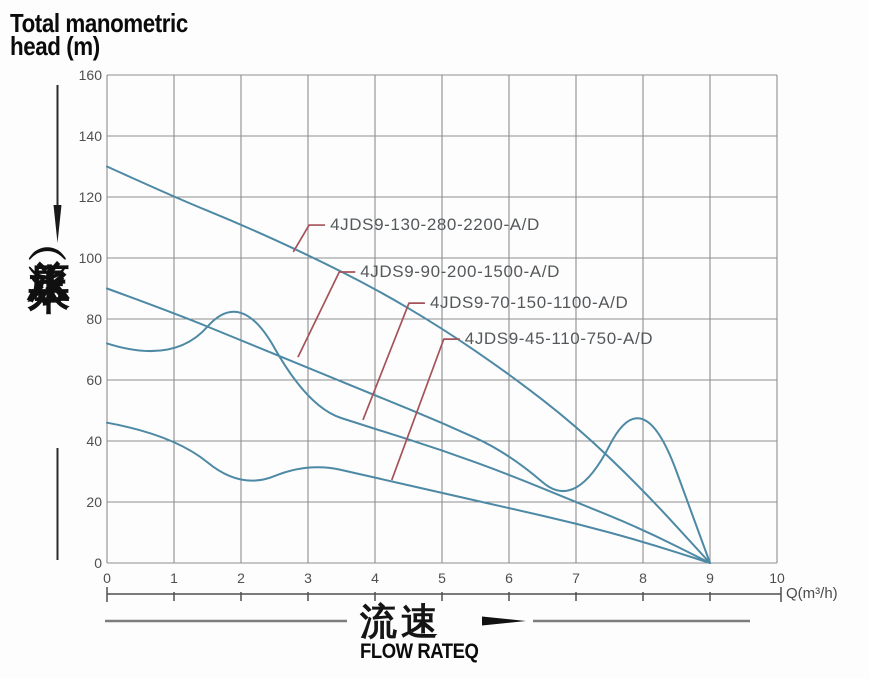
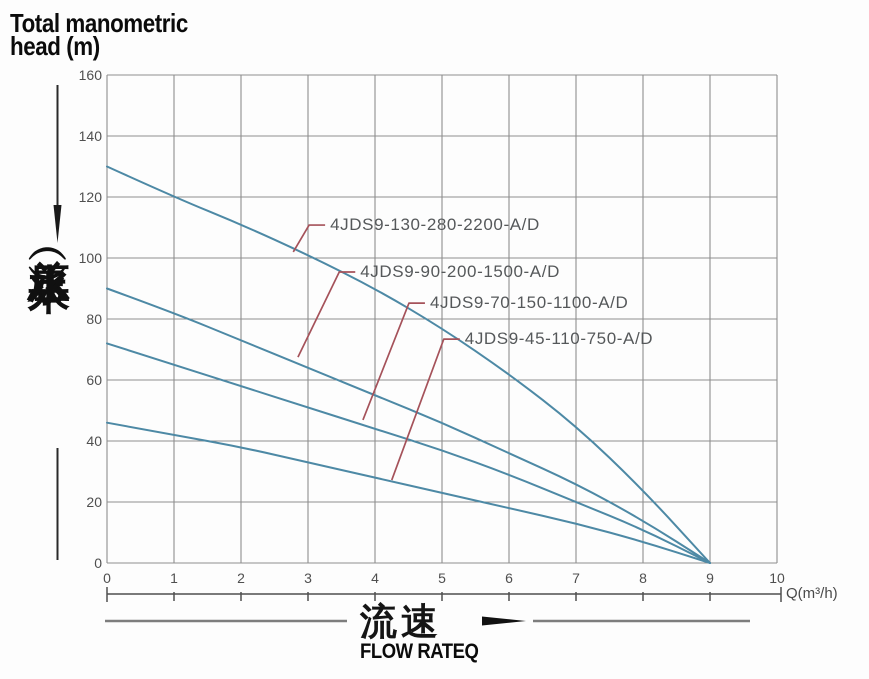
4JDS9-70-150-1100-A/D/2: 90 -> 58
4JDS9-45-110-750-A/D/2: 24 -> 38
4JDS9-90-200-1500-A/D/7: 17 -> 26
4JDS9-90-200-1500-A/D/8: 60 -> 14
